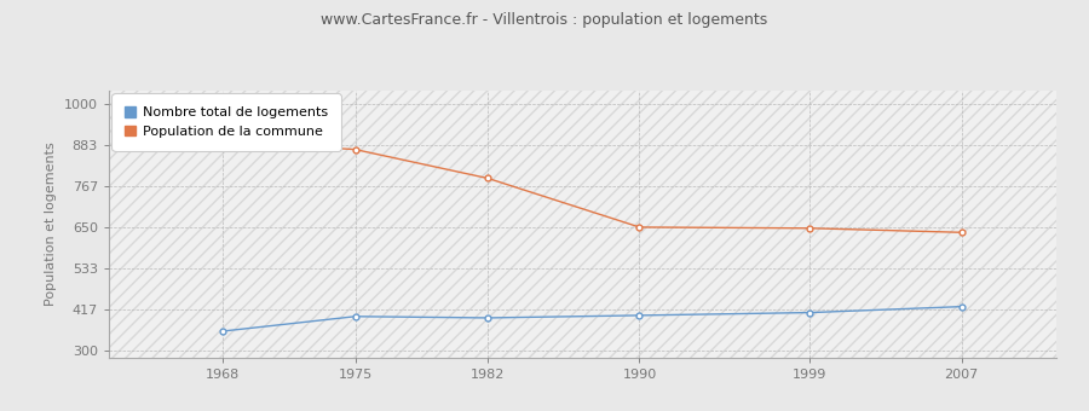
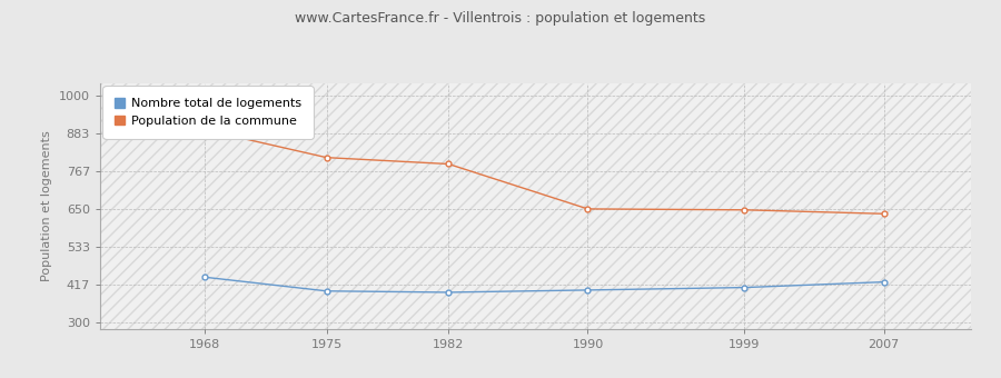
Nombre total de logements/1968: 355 -> 440
Population de la commune/1975: 872 -> 810
